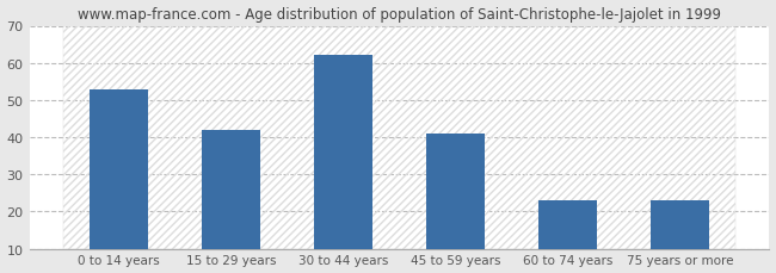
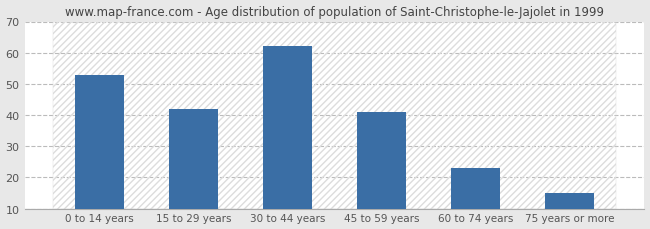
75 years or more: 23 -> 15
